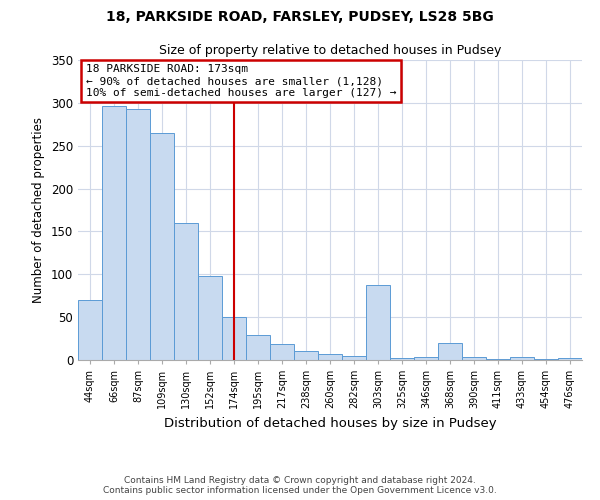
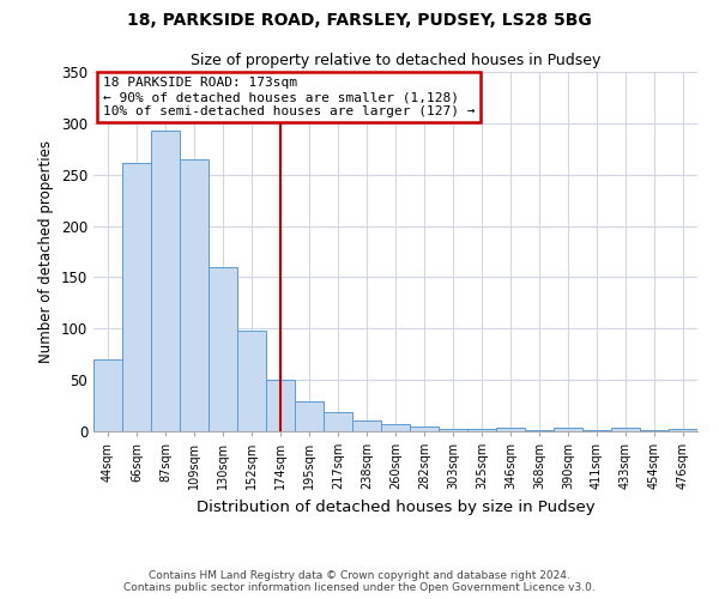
66sqm: 296 -> 261
303sqm: 88 -> 2
368sqm: 20 -> 1
